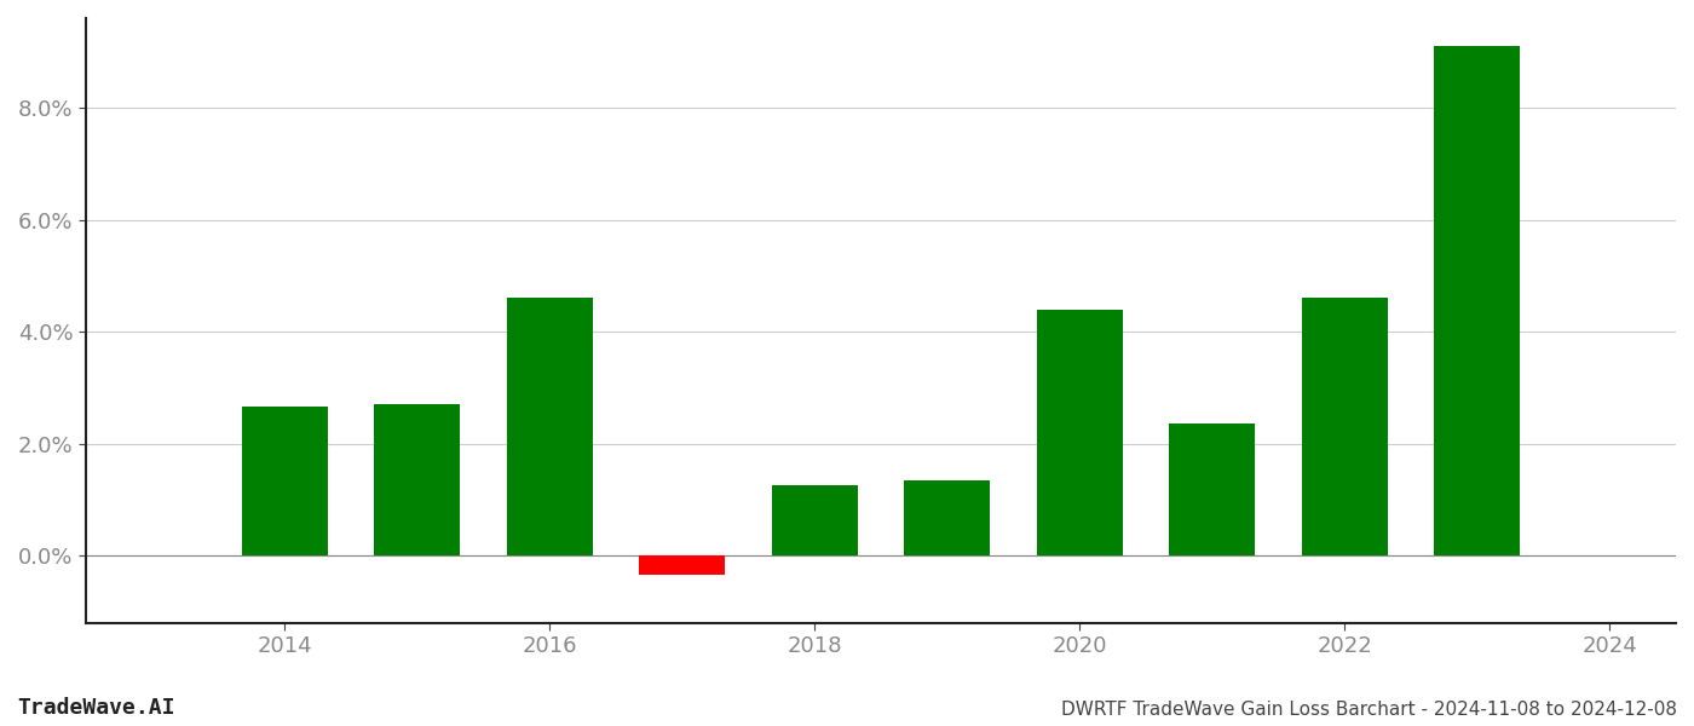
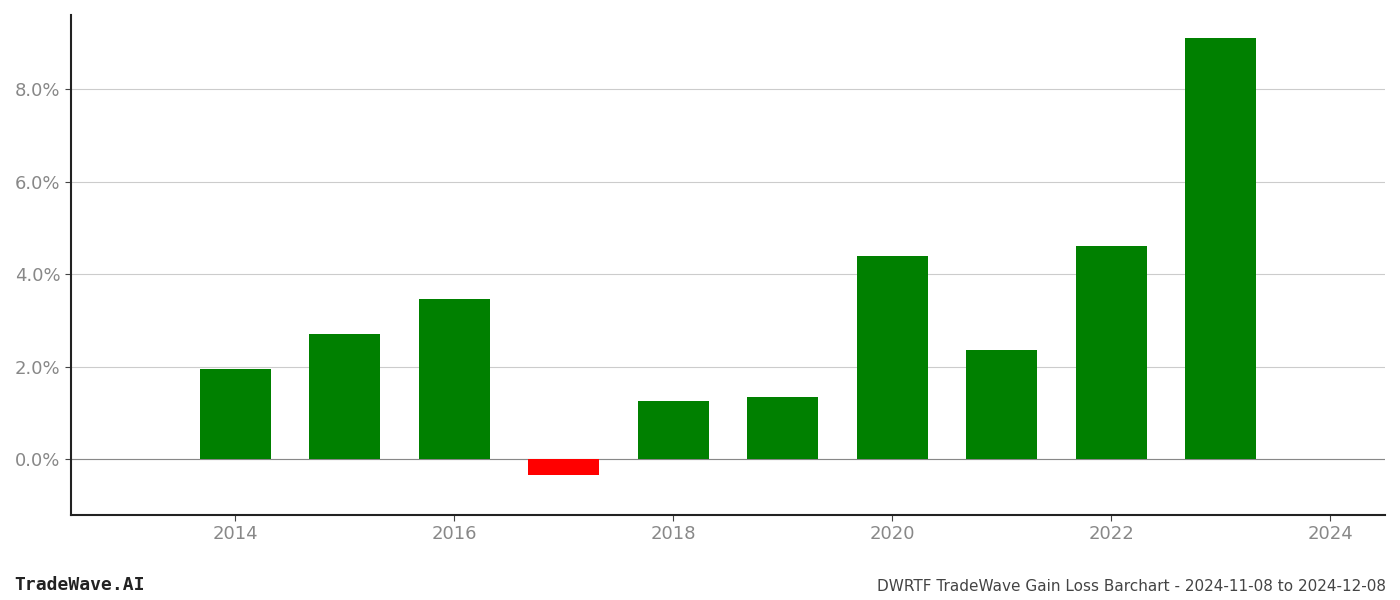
2014: 2.65% -> 1.95%
2016: 4.60% -> 3.45%
